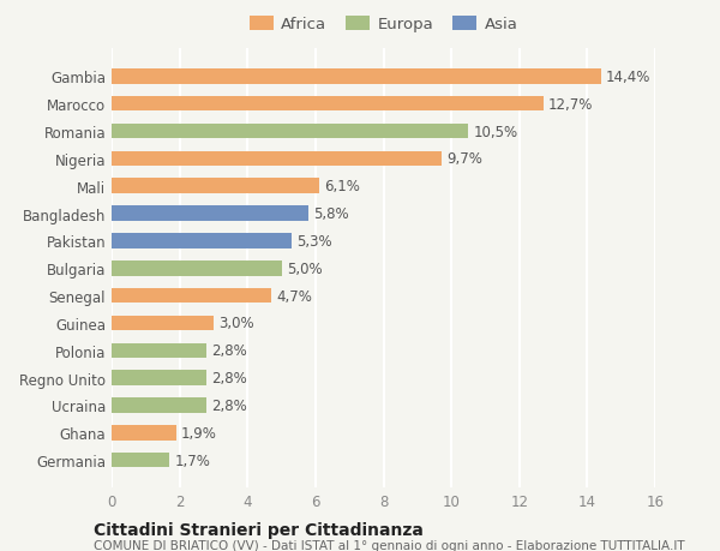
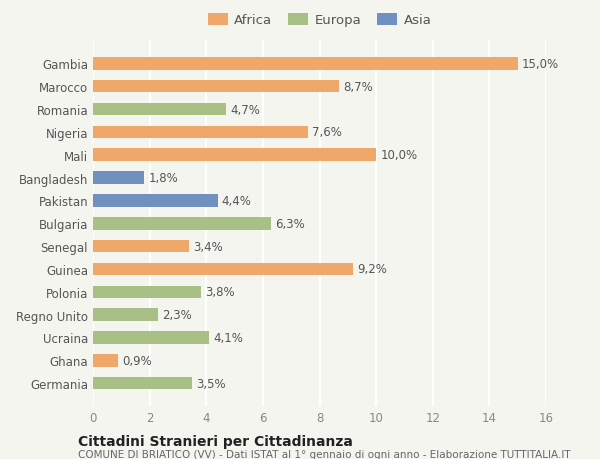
Gambia: 14,4% -> 15,0%
Marocco: 12,7% -> 8,7%
Romania: 10,5% -> 4,7%
Nigeria: 9,7% -> 7,6%
Mali: 6,1% -> 10,0%
Bangladesh: 5,8% -> 1,8%
Pakistan: 5,3% -> 4,4%
Bulgaria: 5,0% -> 6,3%
Senegal: 4,7% -> 3,4%
Guinea: 3,0% -> 9,2%
Polonia: 2,8% -> 3,8%
Regno Unito: 2,8% -> 2,3%
Ucraina: 2,8% -> 4,1%
Ghana: 1,9% -> 0,9%
Germania: 1,7% -> 3,5%
